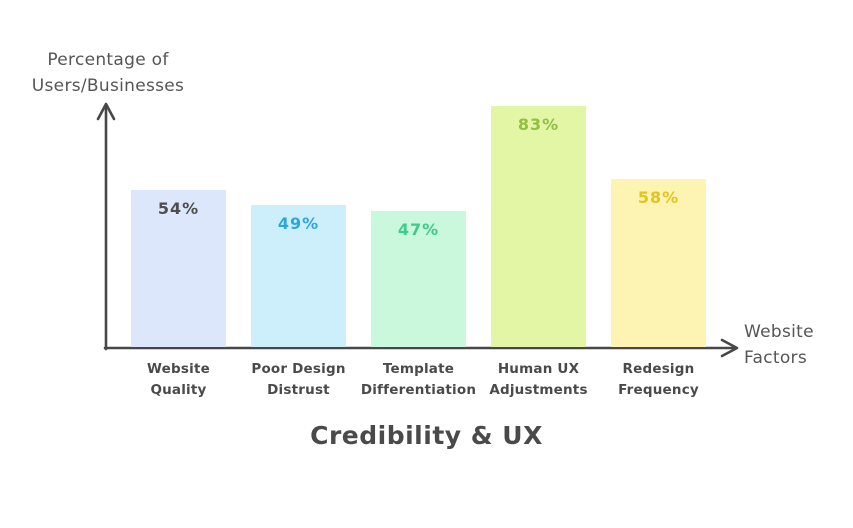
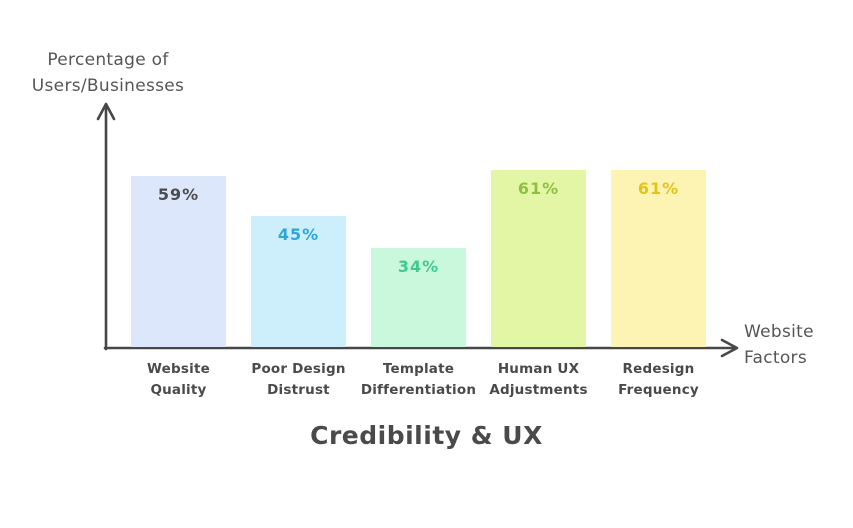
Website Quality: 54% -> 59%
Poor Design Distrust: 49% -> 45%
Template Differentiation: 47% -> 34%
Human UX Adjustments: 83% -> 61%
Redesign Frequency: 58% -> 61%
